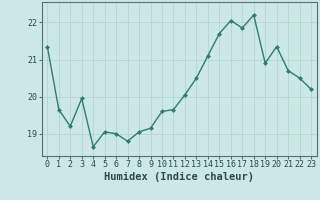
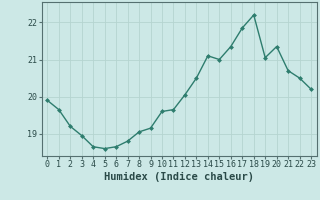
0: 21.35 -> 19.90
3: 19.95 -> 18.95
5: 19.05 -> 18.60
6: 19.00 -> 18.65
15: 21.70 -> 21.00
16: 22.05 -> 21.35
19: 20.90 -> 21.05
